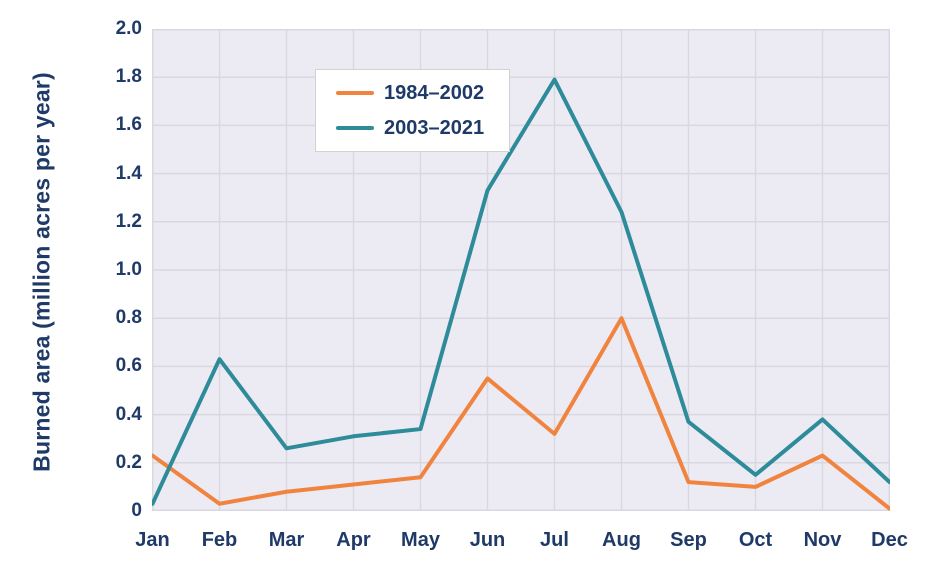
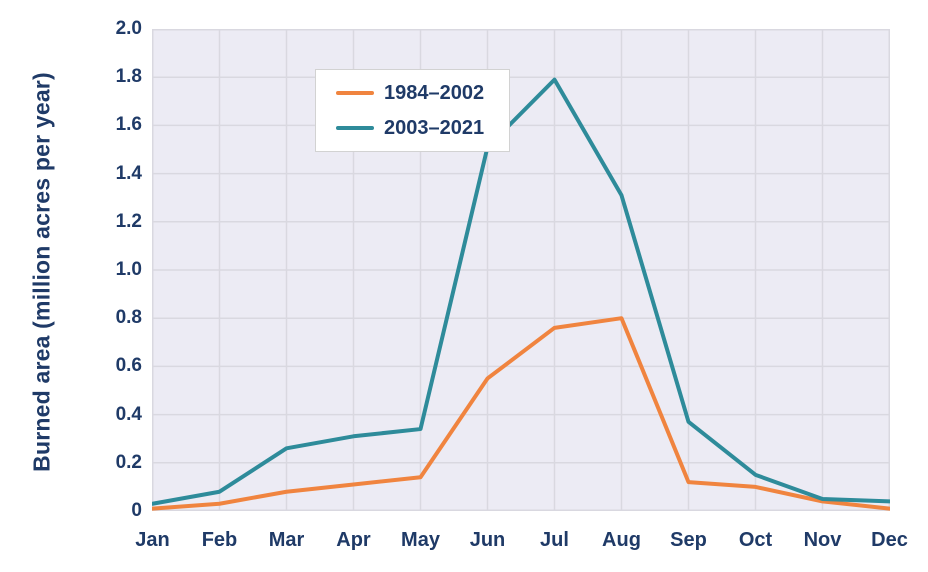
1984–2002/Jan: 0.23 -> 0.01
2003–2021/Feb: 0.63 -> 0.08
2003–2021/Jun: 1.33 -> 1.51
1984–2002/Jul: 0.32 -> 0.76
2003–2021/Aug: 1.24 -> 1.31
1984–2002/Nov: 0.23 -> 0.04
2003–2021/Nov: 0.38 -> 0.05
2003–2021/Dec: 0.12 -> 0.04
